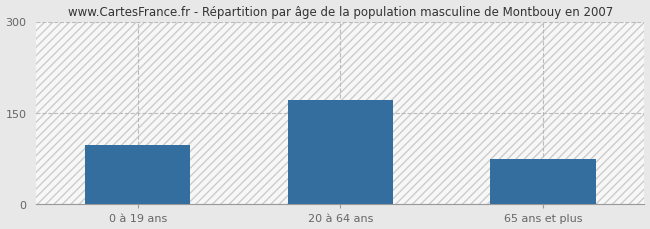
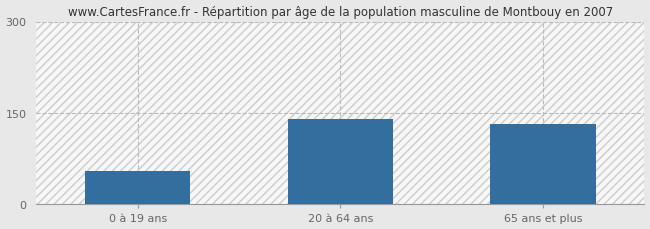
0 à 19 ans: 98 -> 54
20 à 64 ans: 172 -> 140
65 ans et plus: 75 -> 132
